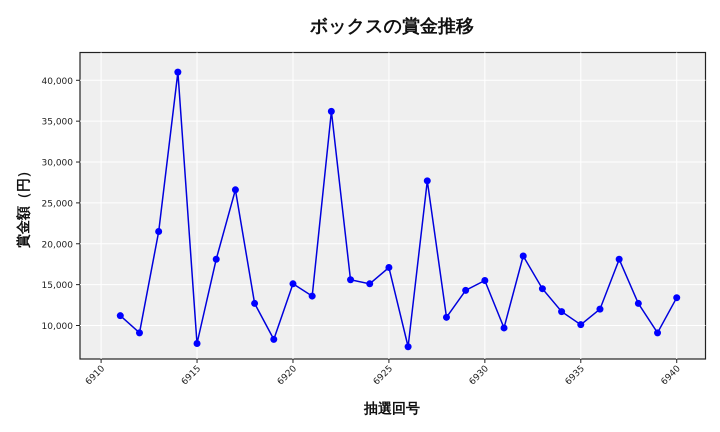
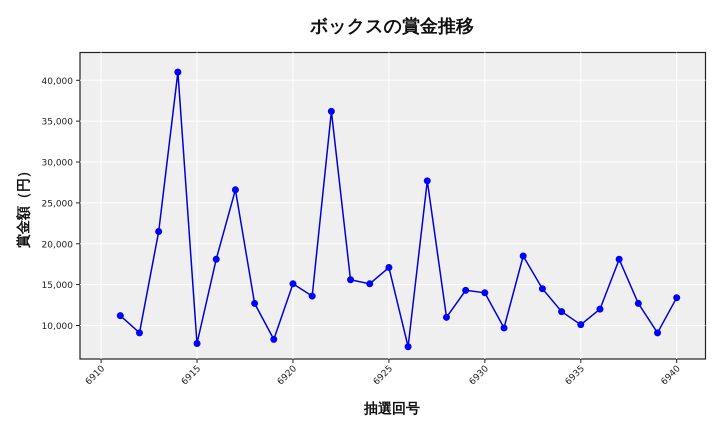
6930: 16000 -> 14000
